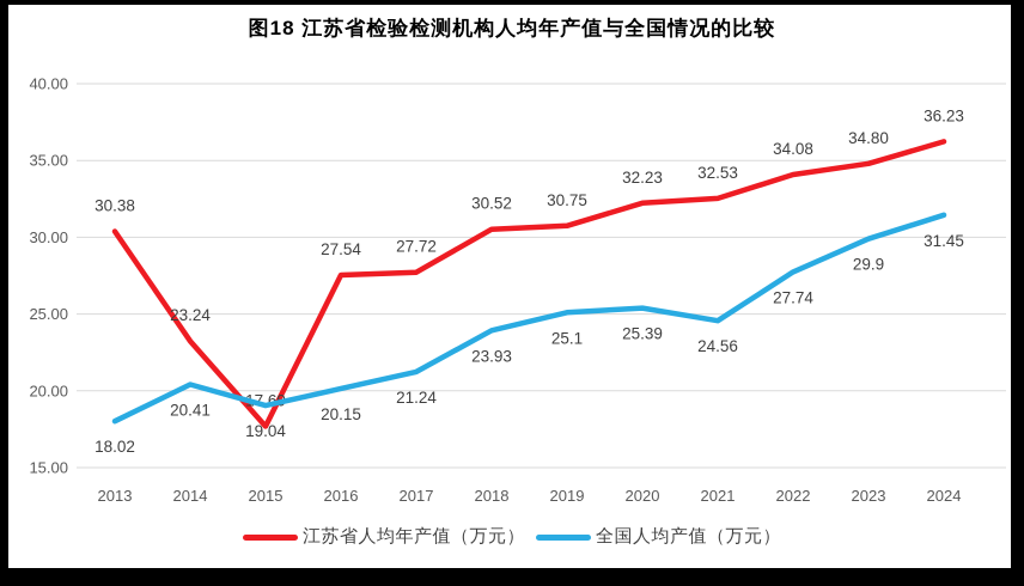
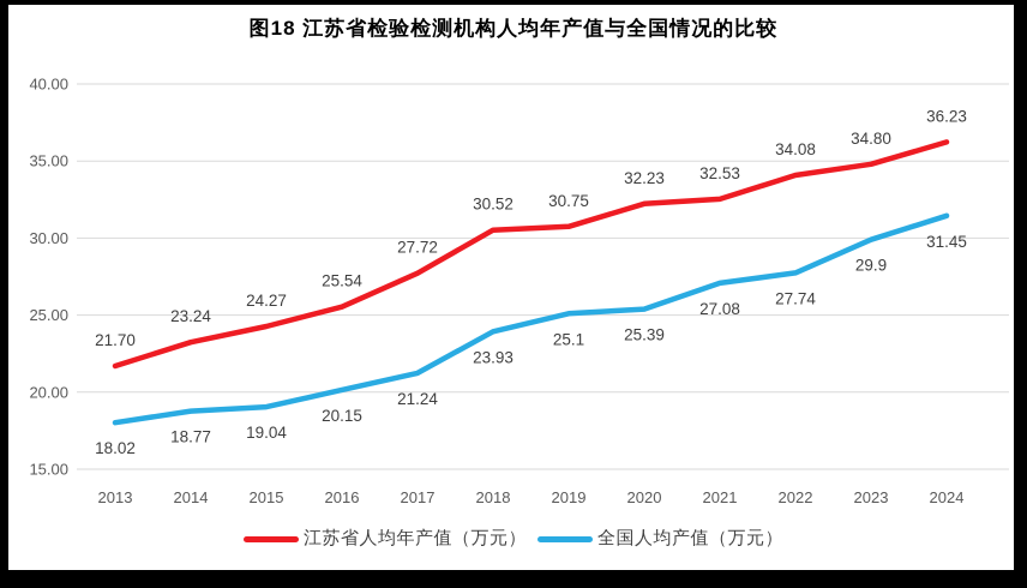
江苏省人均年产值（万元）/2013: 30.38 -> 21.70
全国人均产值（万元）/2014: 20.41 -> 18.77
江苏省人均年产值（万元）/2015: 17.69 -> 24.27
江苏省人均年产值（万元）/2016: 27.54 -> 25.54
全国人均产值（万元）/2021: 24.56 -> 27.08
